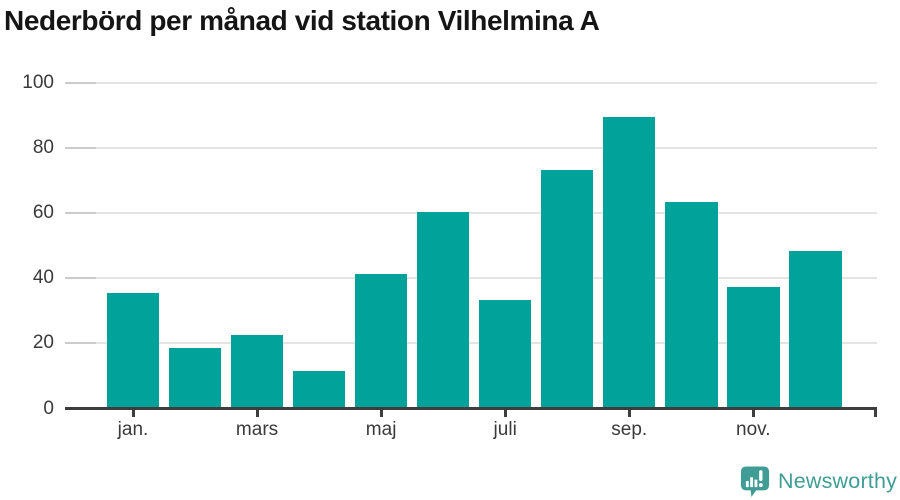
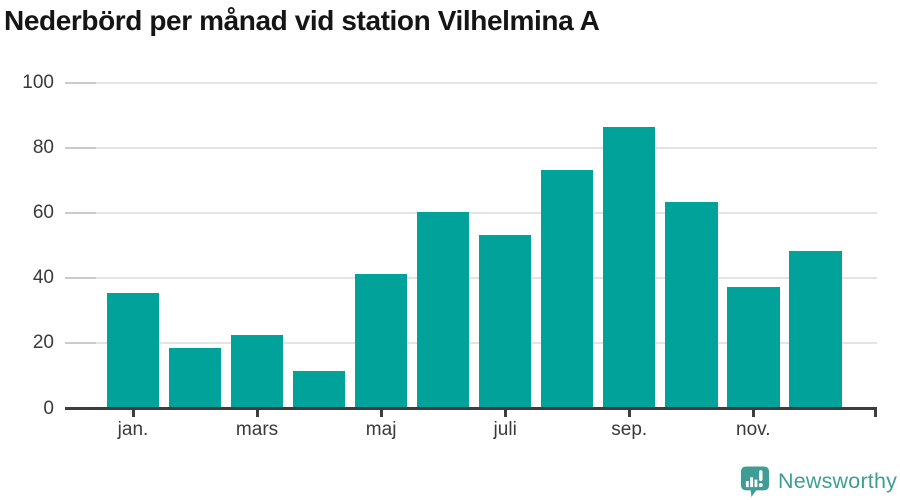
juli: 33 -> 53
sep.: 89 -> 86
